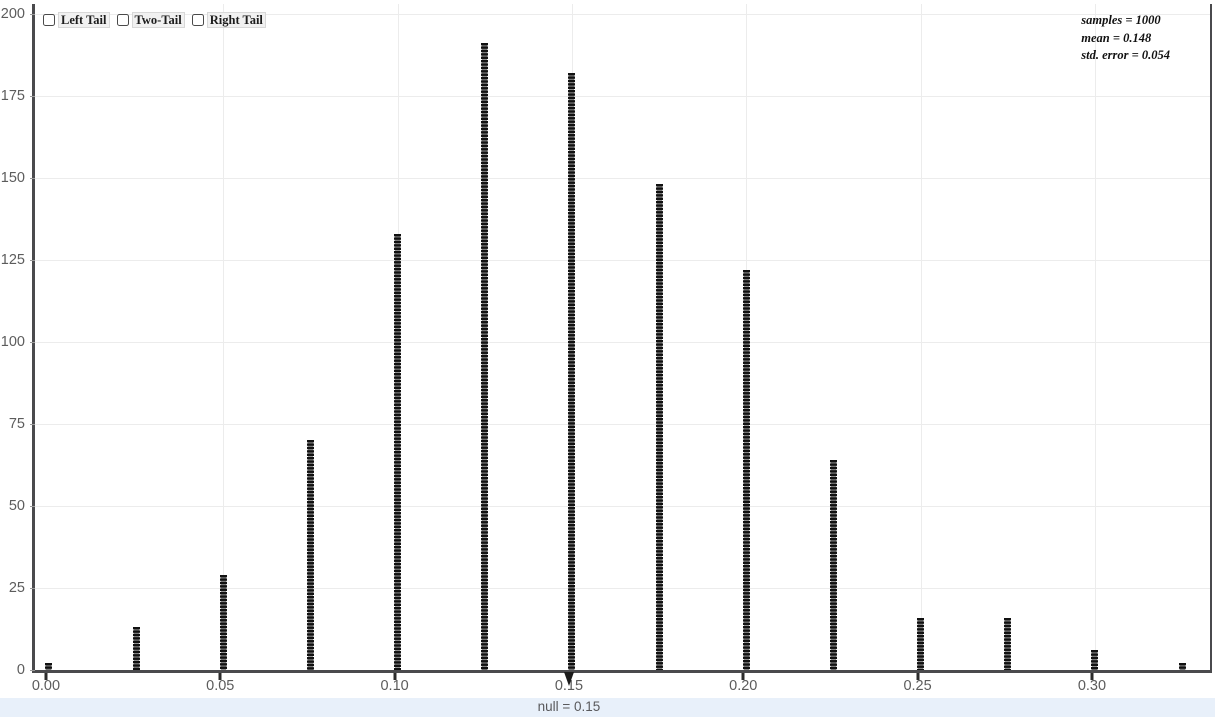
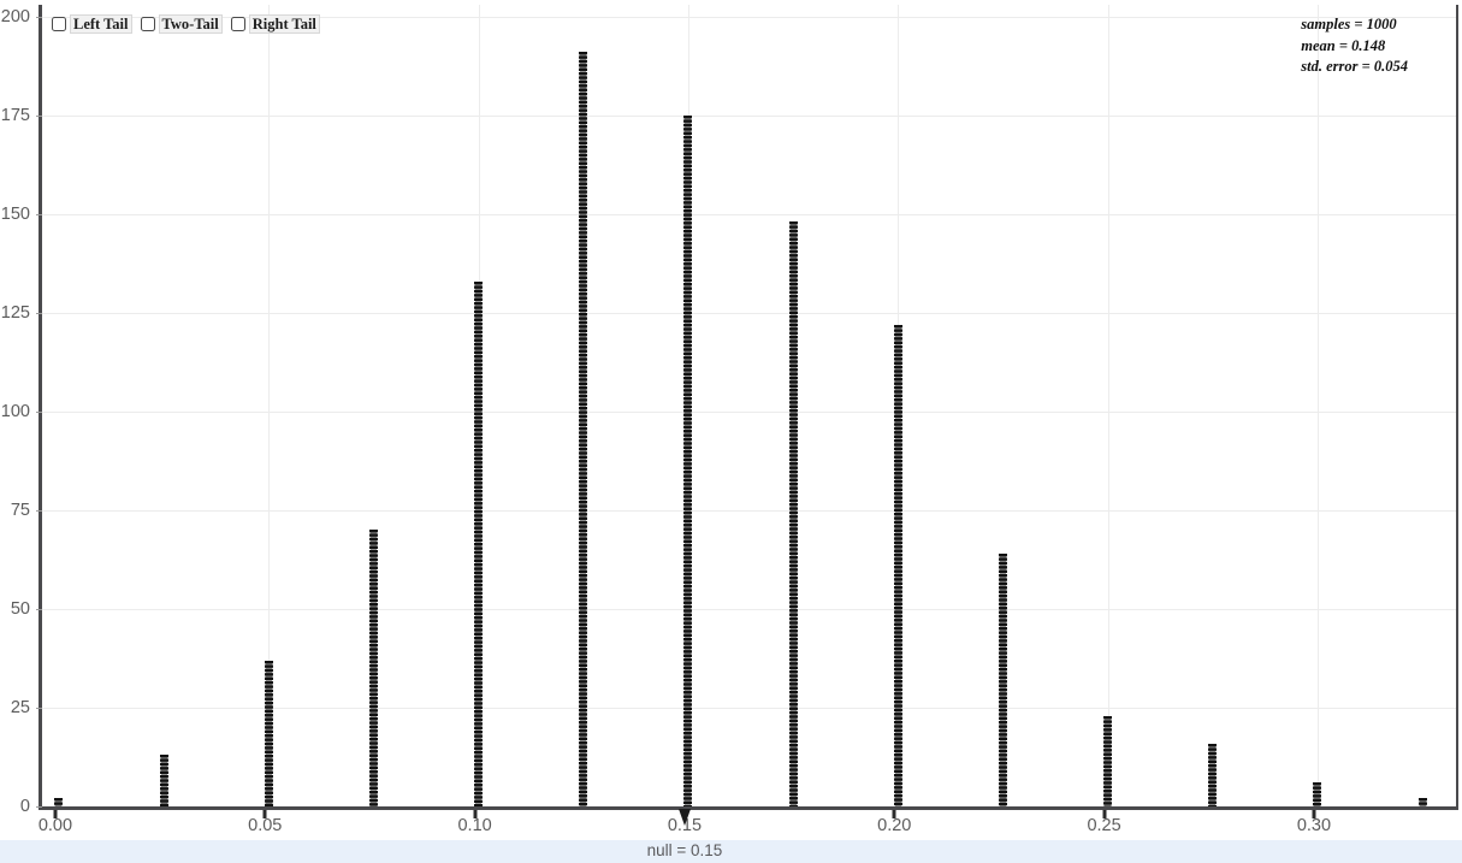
0.05: 29 -> 37
0.15: 182 -> 175
0.25: 16 -> 23
